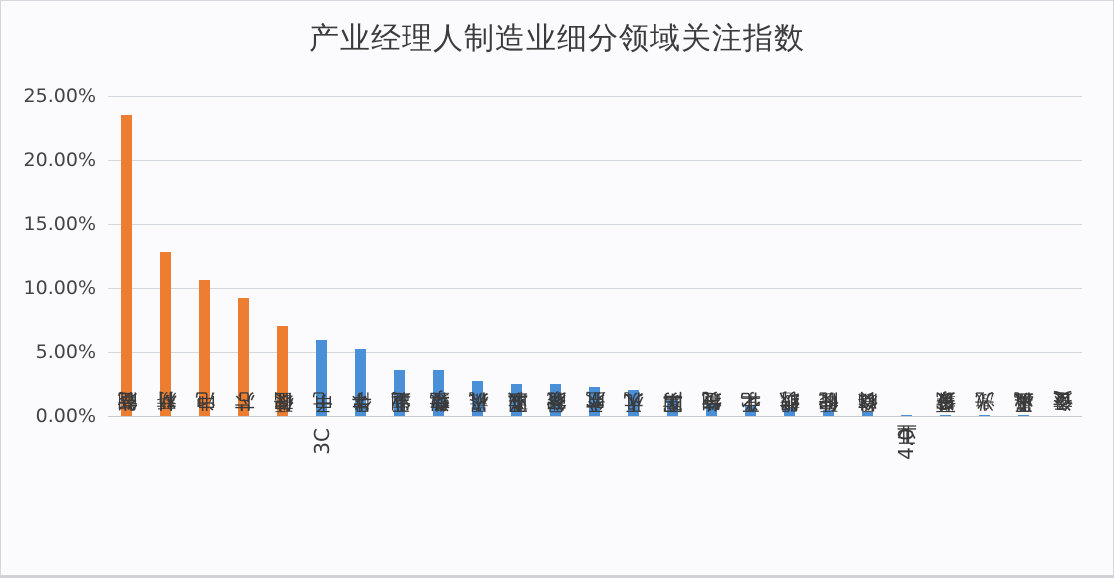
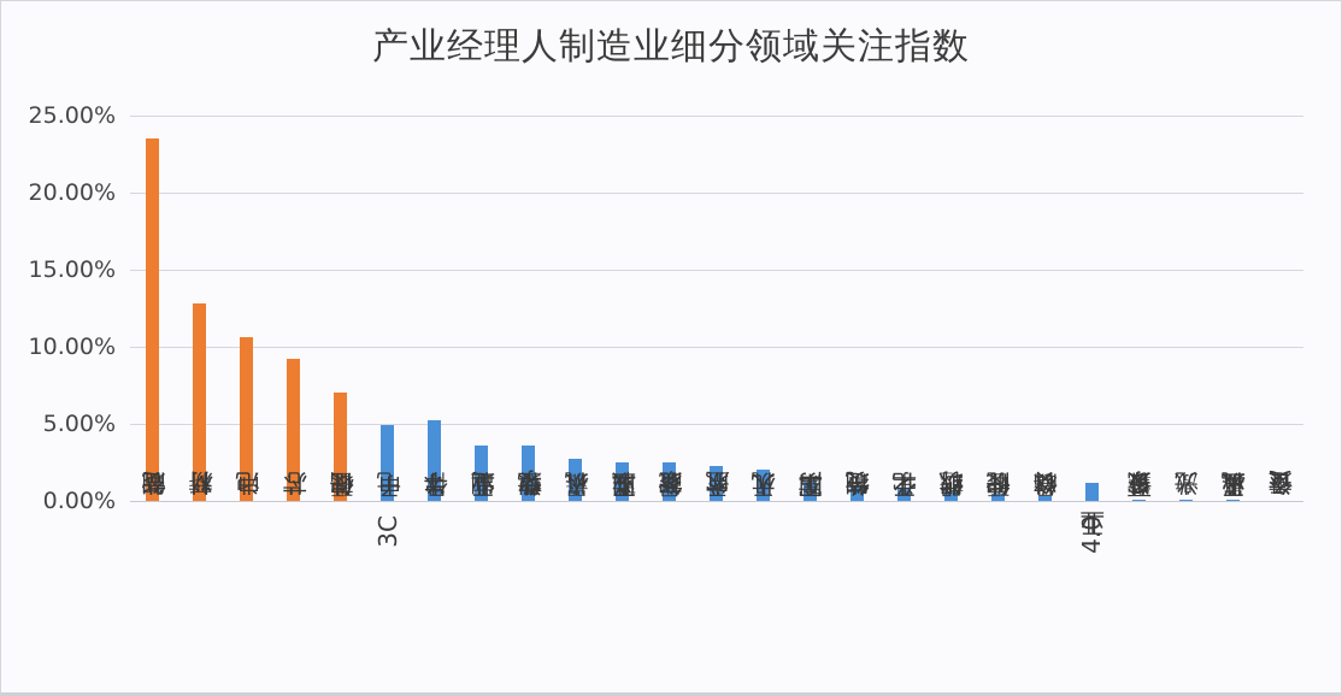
3C电子: 5.9% -> 4.9%
工业4.0: 0.1% -> 1.2%
